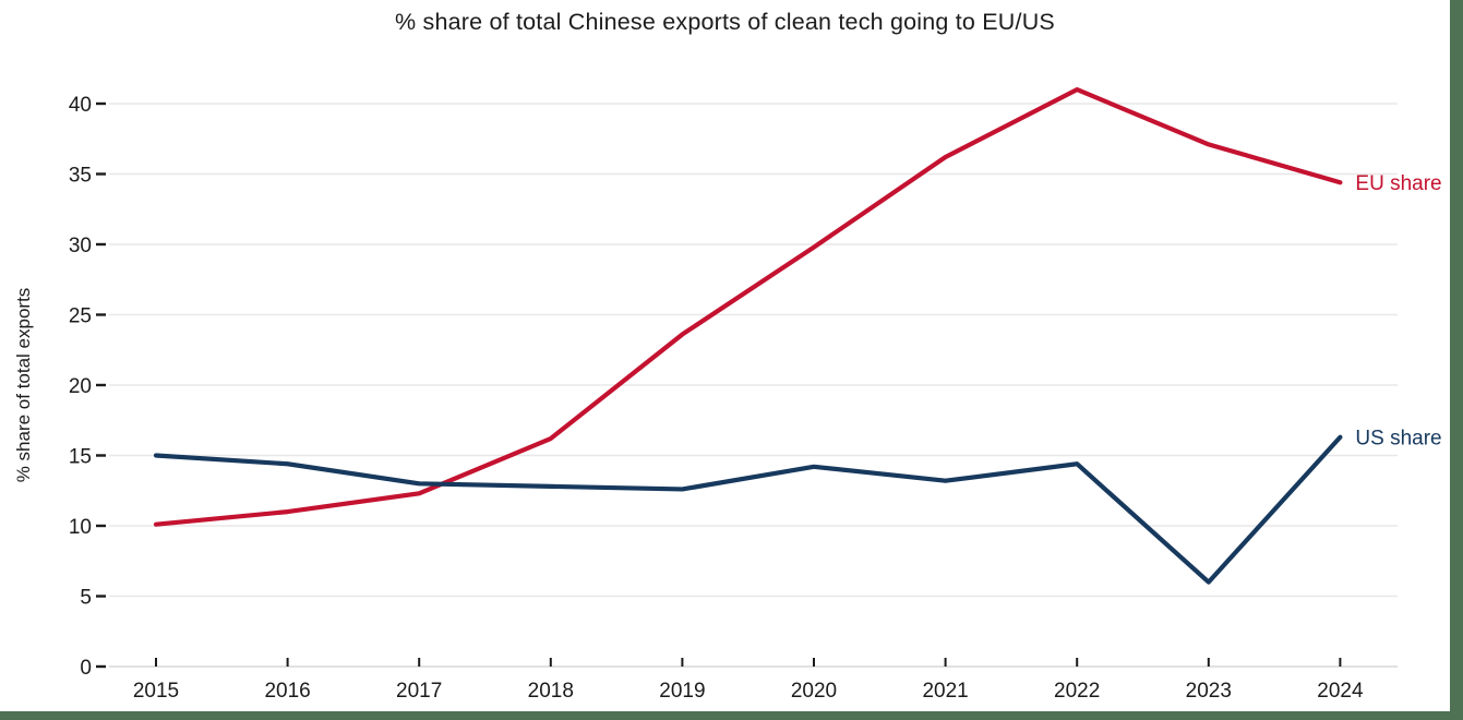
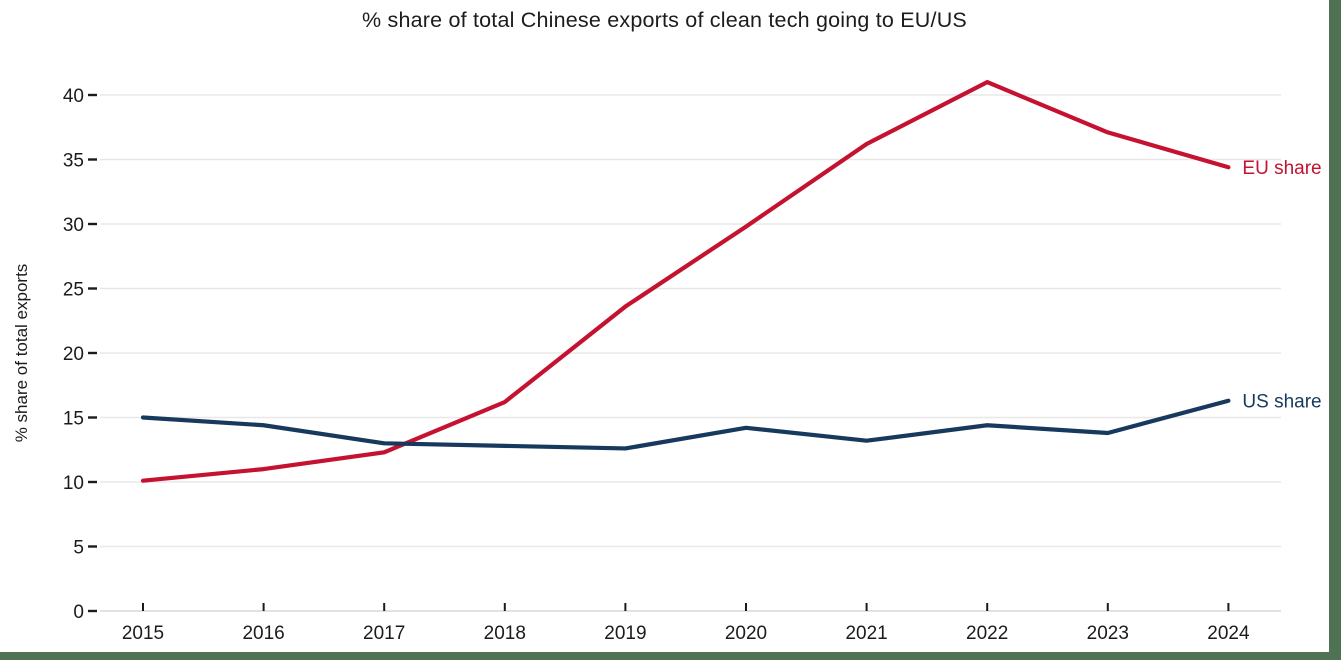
US share/2023: 6.0 -> 13.8
